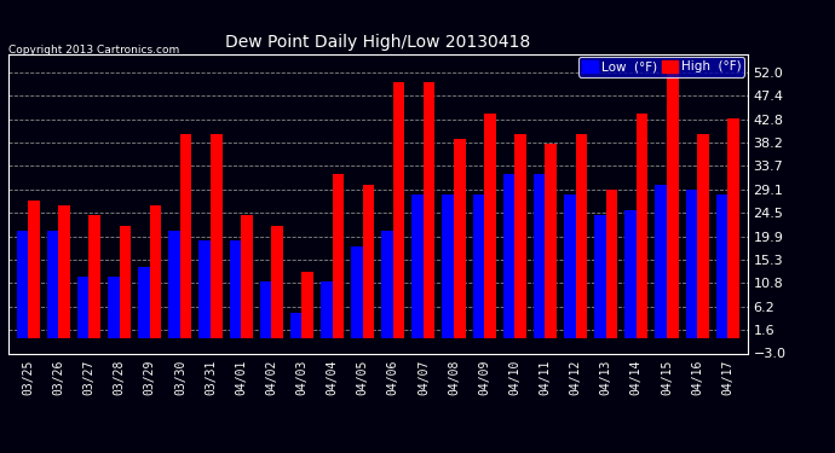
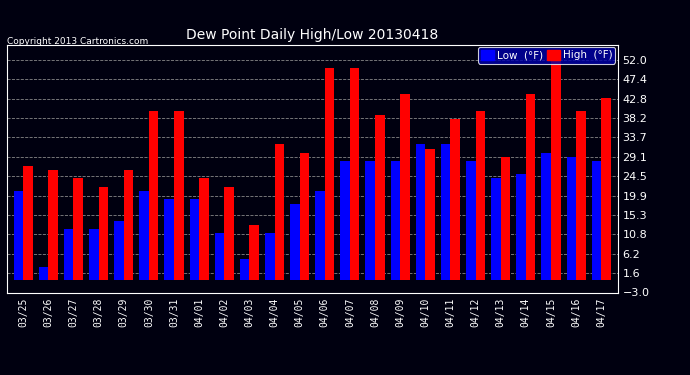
Low (°F)/03/26: 21 -> 3
High (°F)/04/10: 40 -> 31
